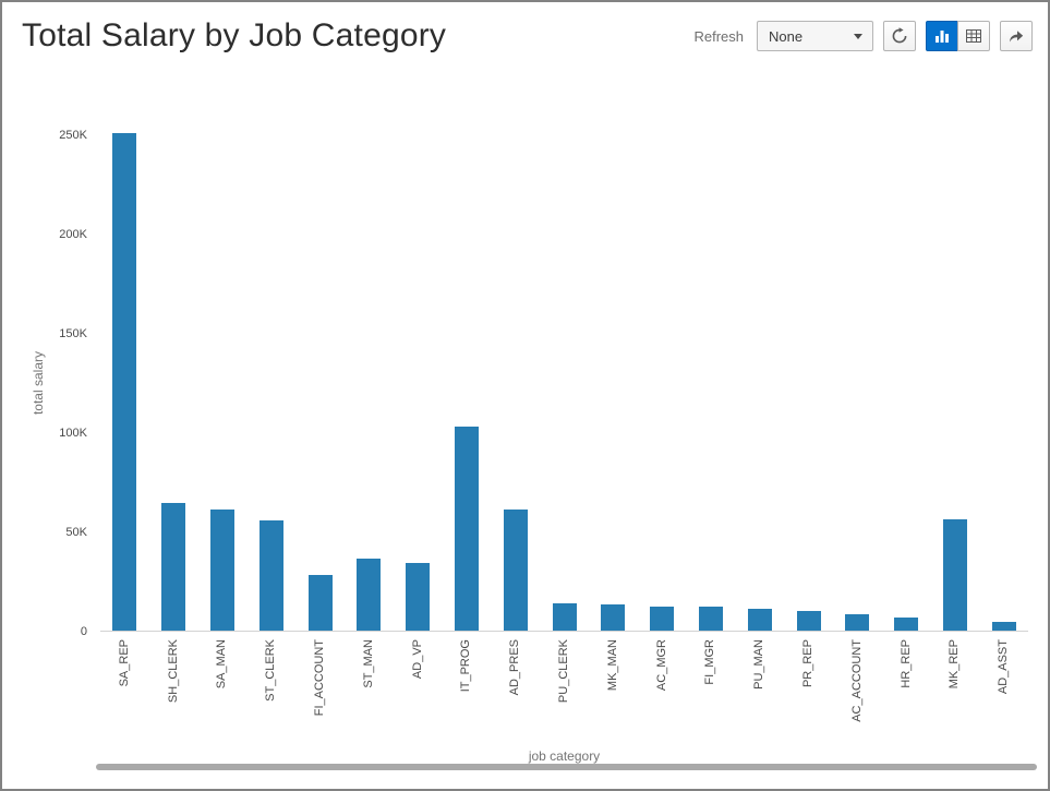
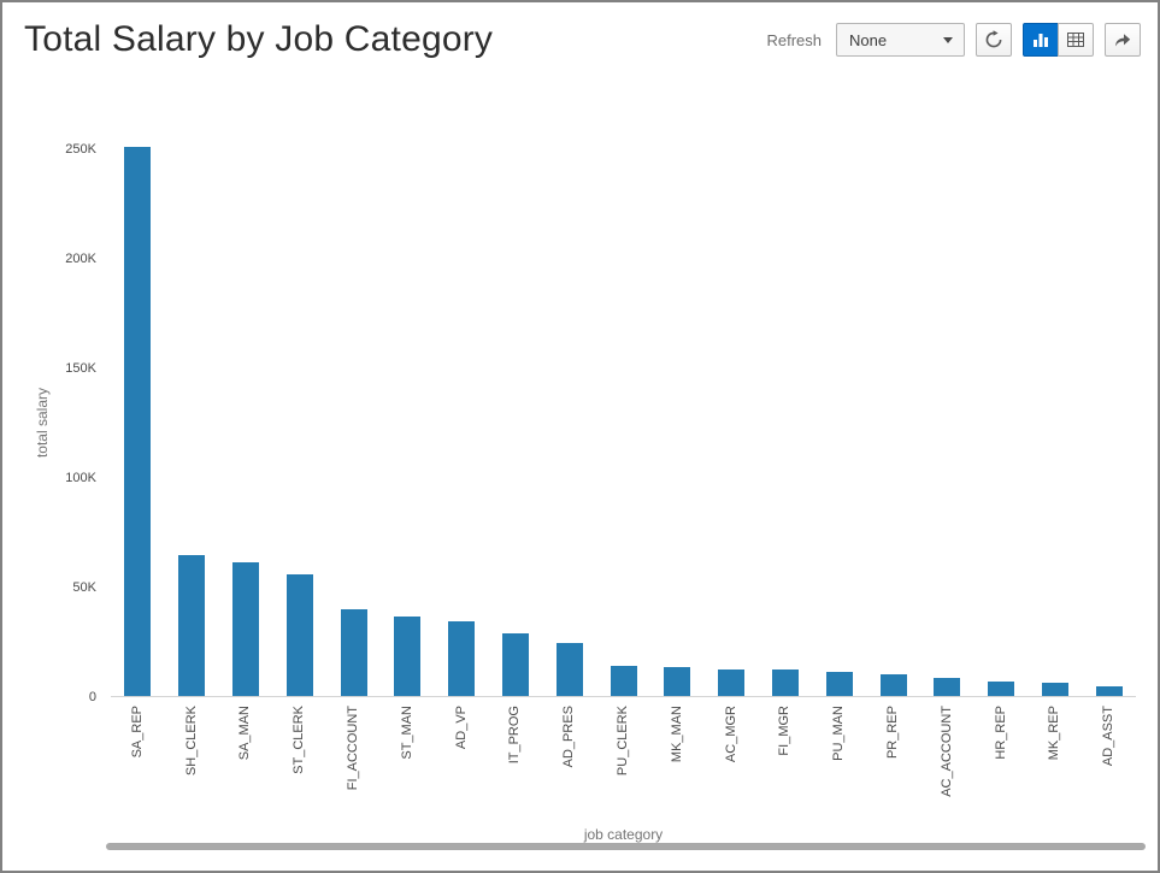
FI_ACCOUNT: 28K -> 40K
IT_PROG: 103K -> 29K
AD_PRES: 61K -> 24K
MK_REP: 56K -> 6K
